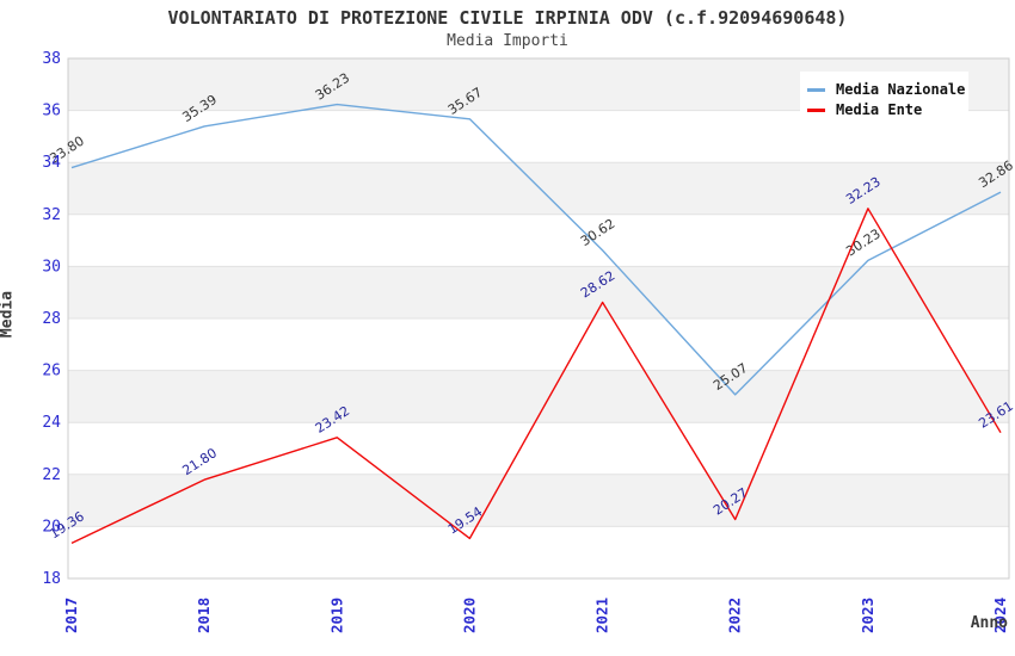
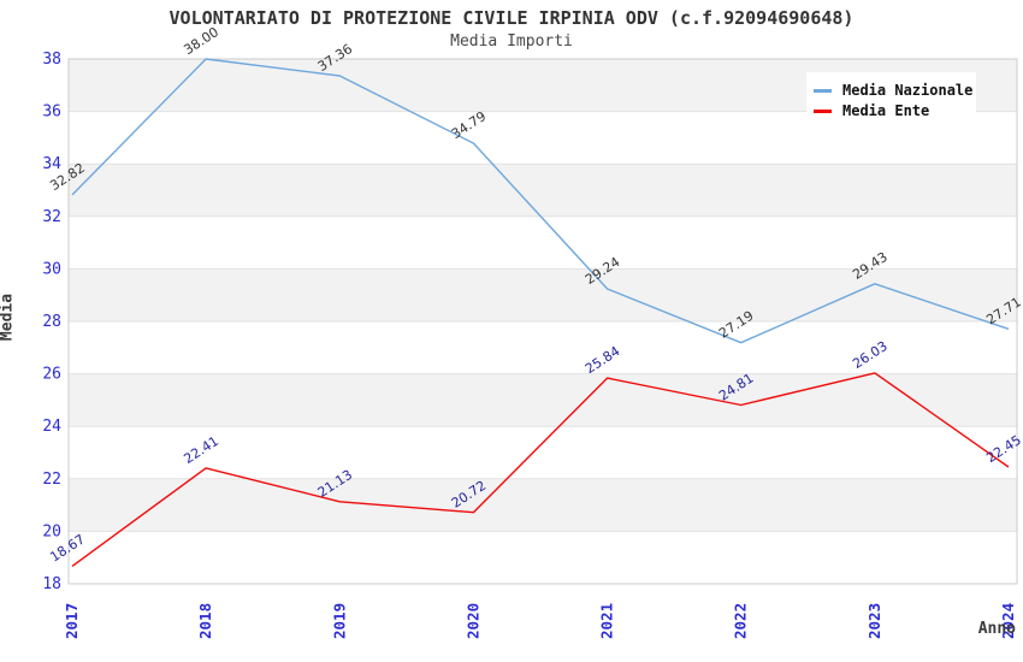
Media Nazionale/2017: 33.80 -> 32.82
Media Ente/2017: 19.36 -> 18.67
Media Nazionale/2018: 35.39 -> 38.00
Media Ente/2018: 21.80 -> 22.41
Media Nazionale/2019: 36.23 -> 37.36
Media Ente/2019: 23.42 -> 21.13
Media Nazionale/2020: 35.67 -> 34.79
Media Ente/2020: 19.54 -> 20.72
Media Nazionale/2021: 30.62 -> 29.24
Media Ente/2021: 28.62 -> 25.84
Media Nazionale/2022: 25.07 -> 27.19
Media Ente/2022: 20.27 -> 24.81
Media Nazionale/2023: 30.23 -> 29.43
Media Ente/2023: 32.23 -> 26.03
Media Nazionale/2024: 32.86 -> 27.71
Media Ente/2024: 23.61 -> 22.45
